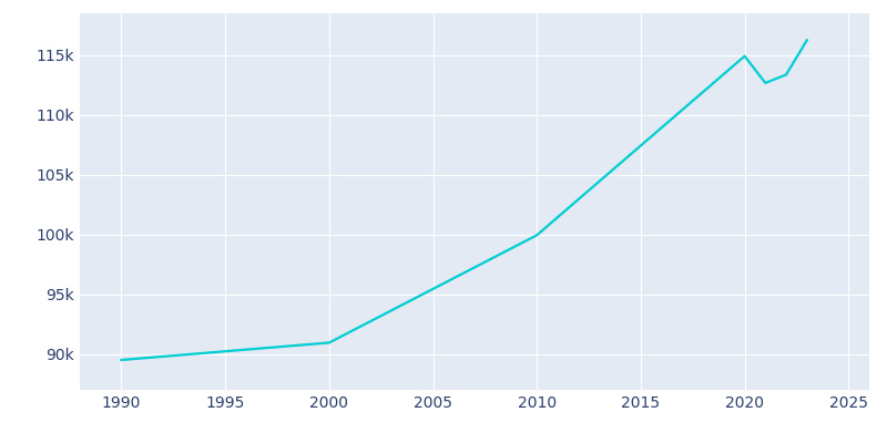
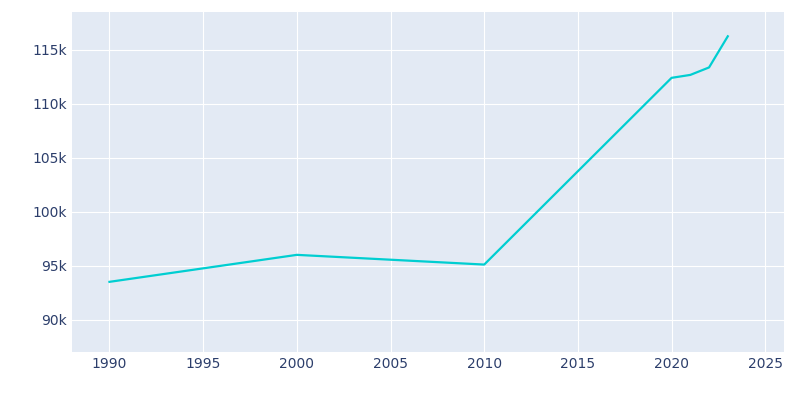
1990: 89.5k -> 93.5k
2000: 90.9k -> 96.0k
2010: 99.9k -> 95.1k
2020: 114.9k -> 112.4k
